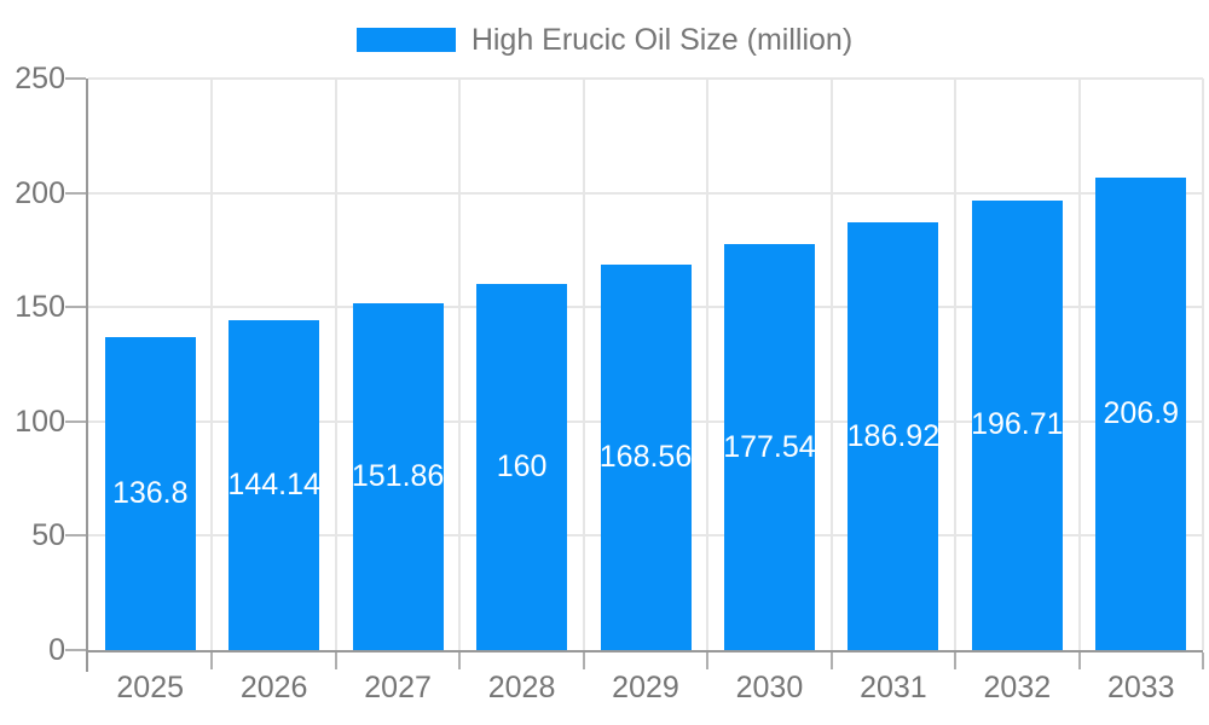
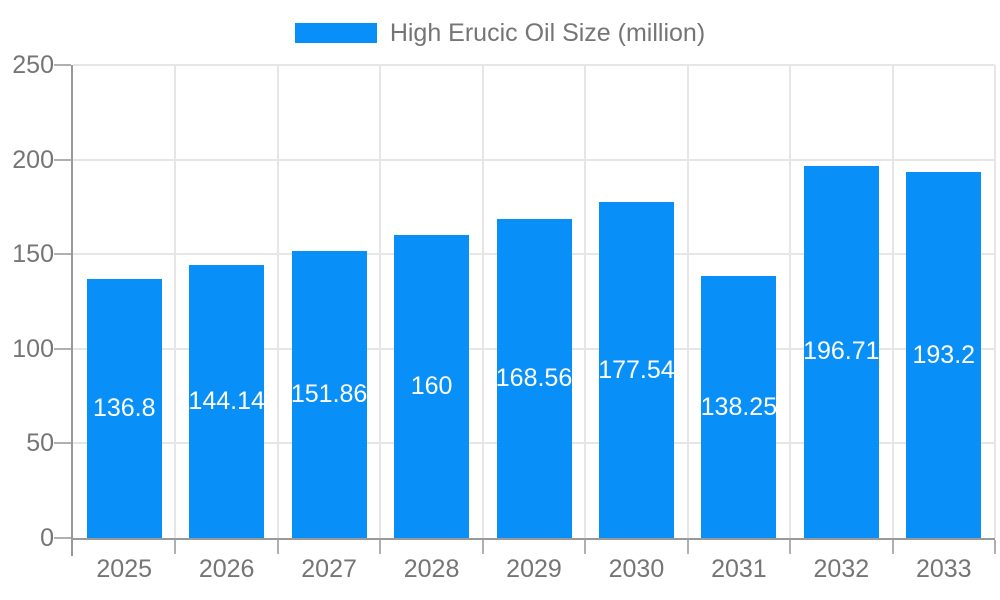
2031: 186.92 -> 138.25
2033: 206.9 -> 193.2
